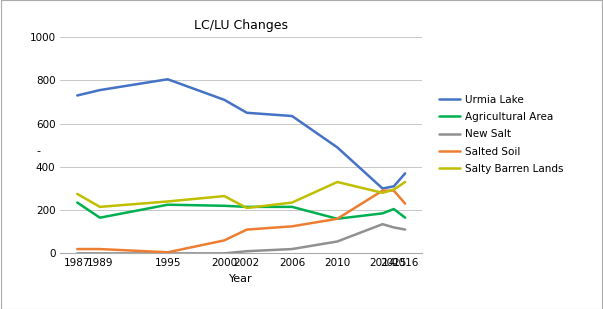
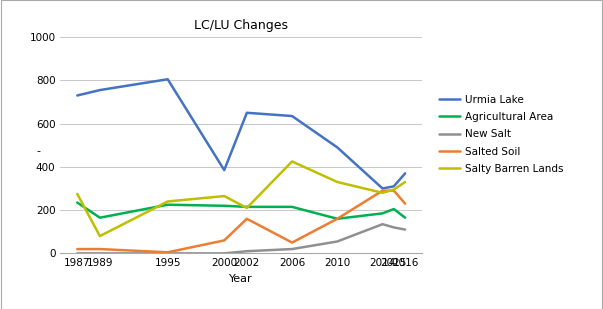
Salty Barren Lands/1989: 215 -> 80
Urmia Lake/2000: 710 -> 385
Salted Soil/2002: 110 -> 160
Salted Soil/2006: 125 -> 50
Salty Barren Lands/2006: 235 -> 425
